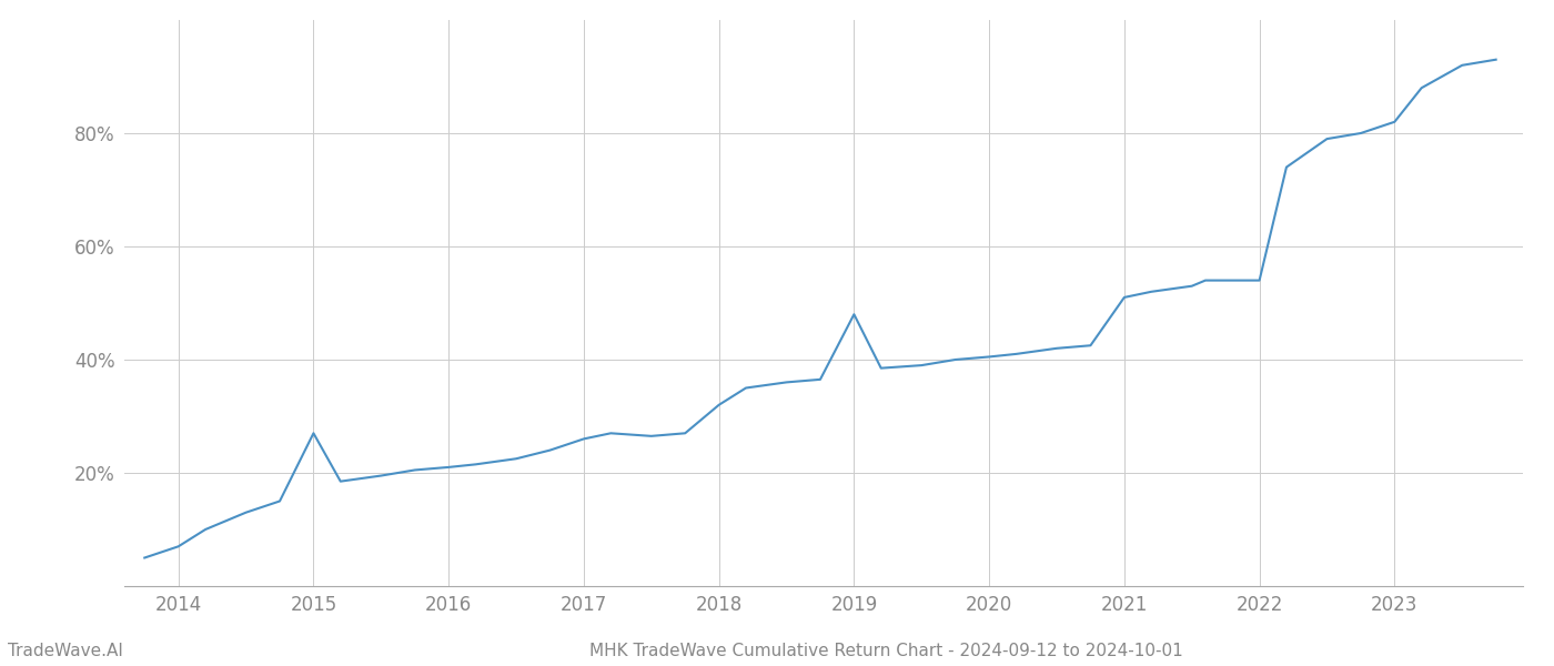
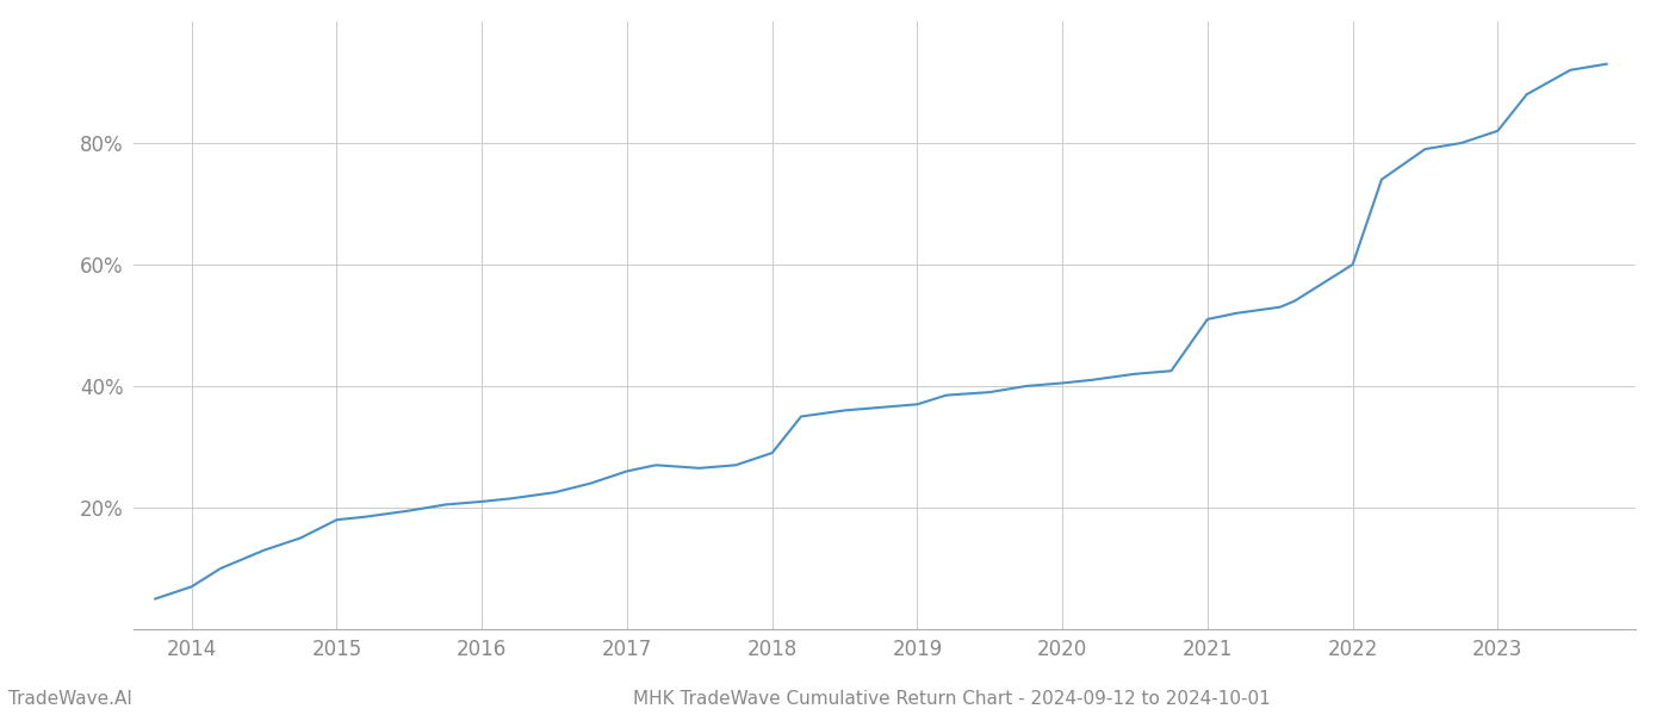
2015: 27.0% -> 18.0%
2018: 32.0% -> 29.0%
2019: 48.0% -> 37.0%
2022: 54.0% -> 60.0%
